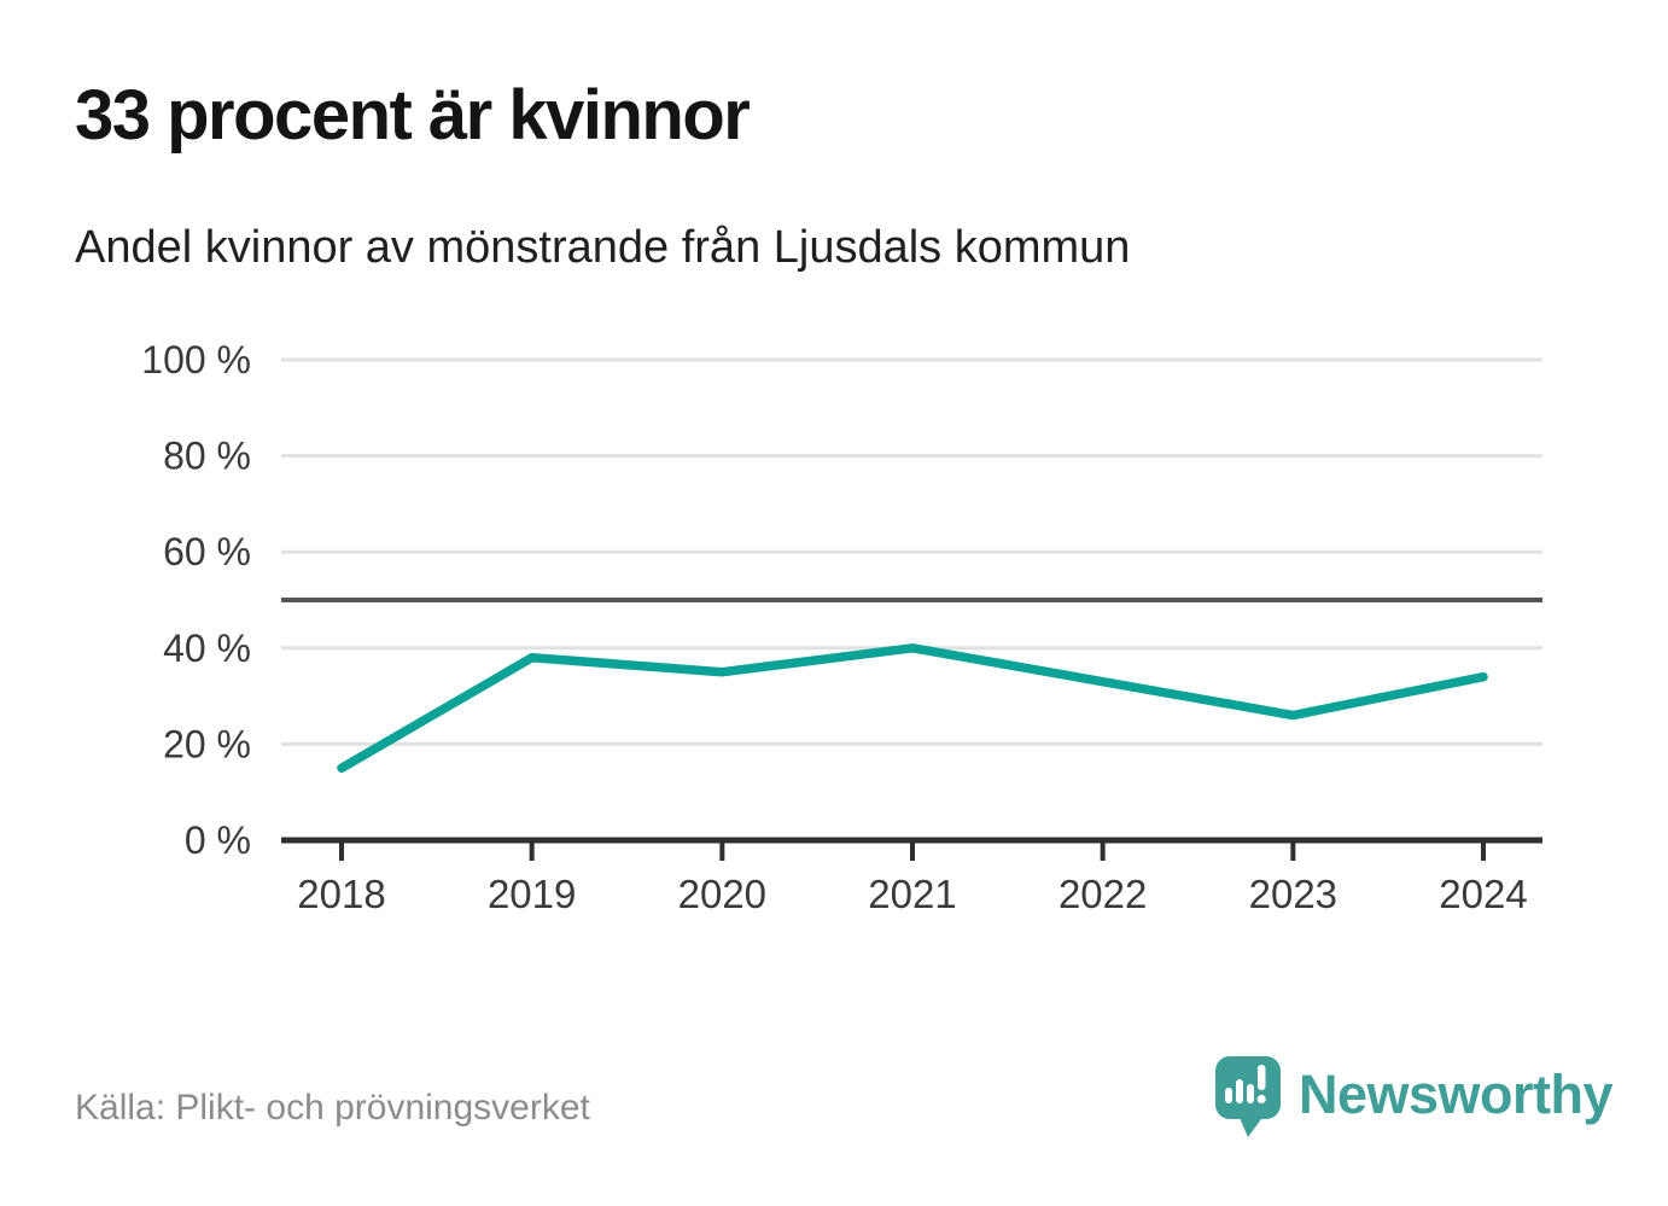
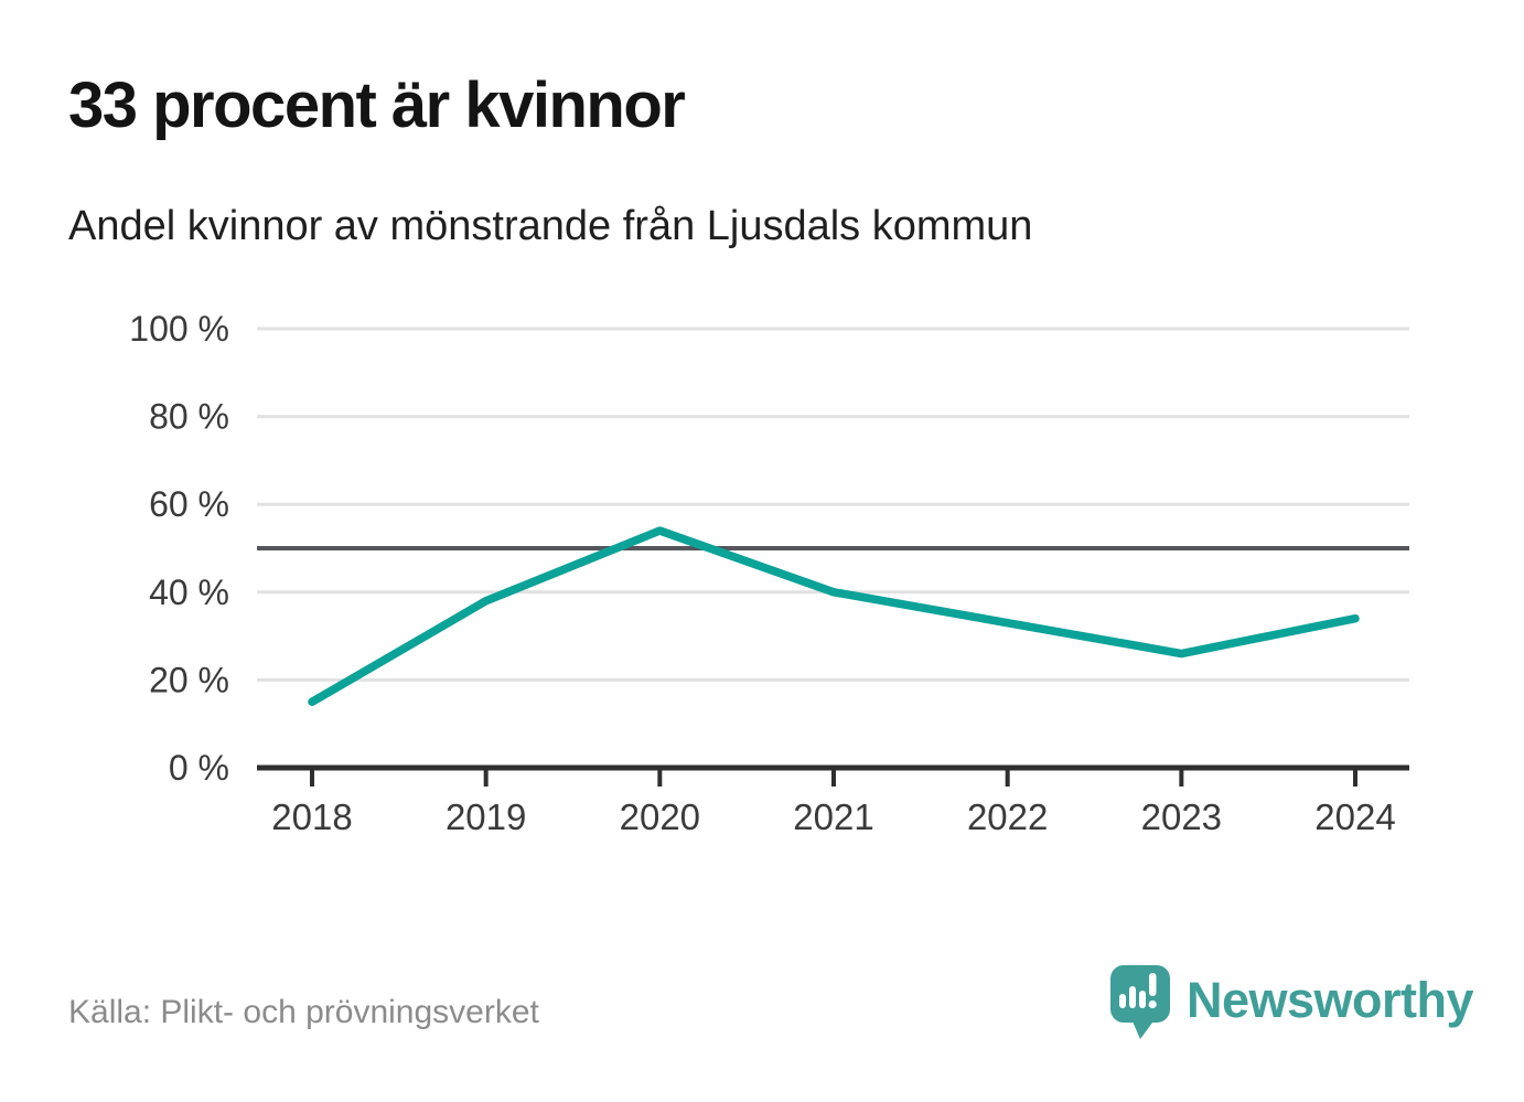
2020: 35% -> 54%
